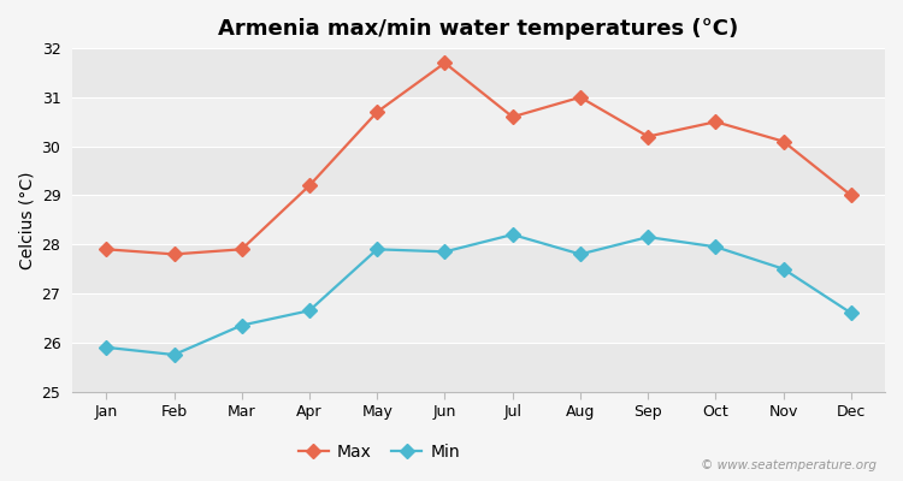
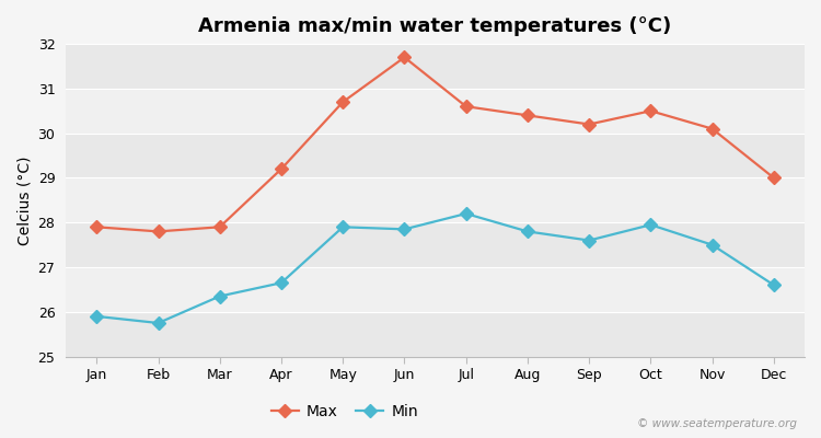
Max/Aug: 31.0 -> 30.4
Min/Sep: 28.15 -> 27.60
